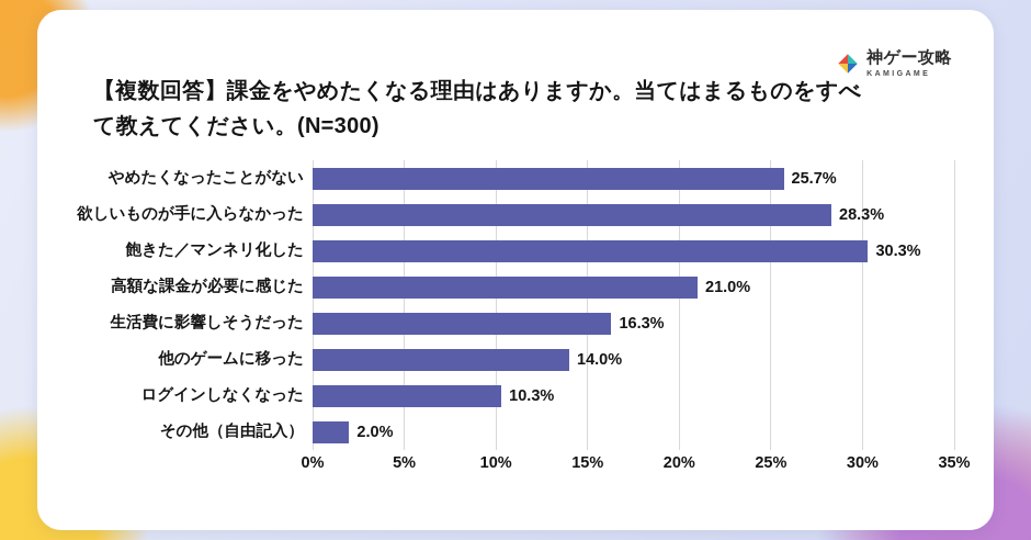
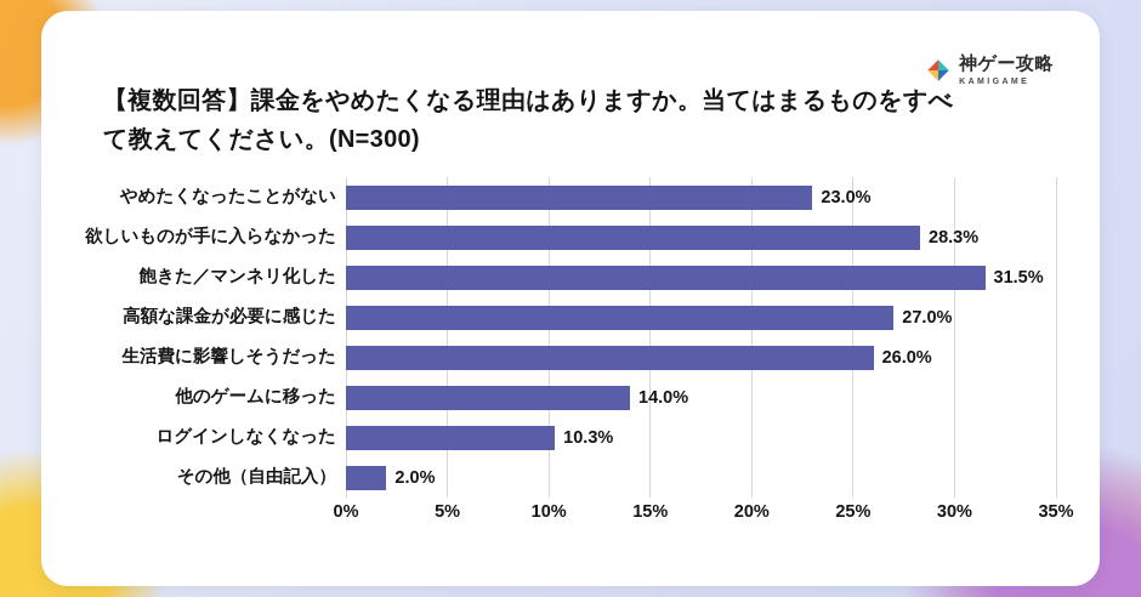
やめたくなったことがない: 25.7% -> 23.0%
飽きた／マンネリ化した: 30.3% -> 31.5%
高額な課金が必要に感じた: 21.0% -> 27.0%
生活費に影響しそうだった: 16.3% -> 26.0%
